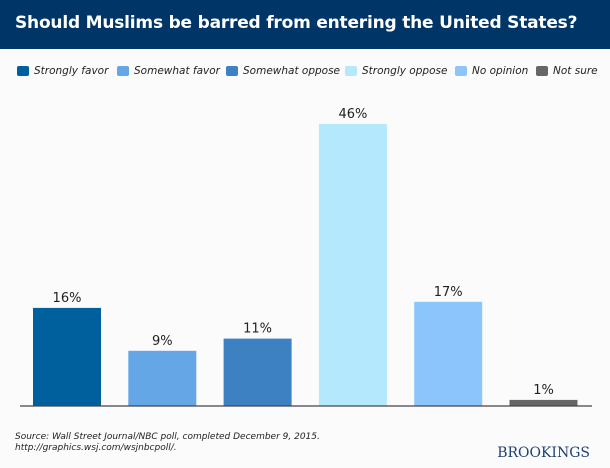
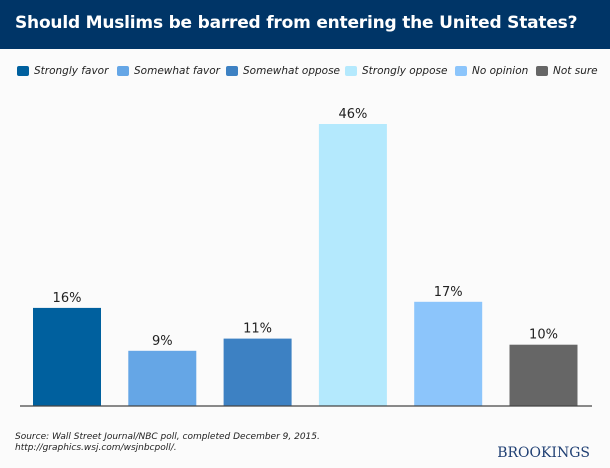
Not sure: 1% -> 10%
